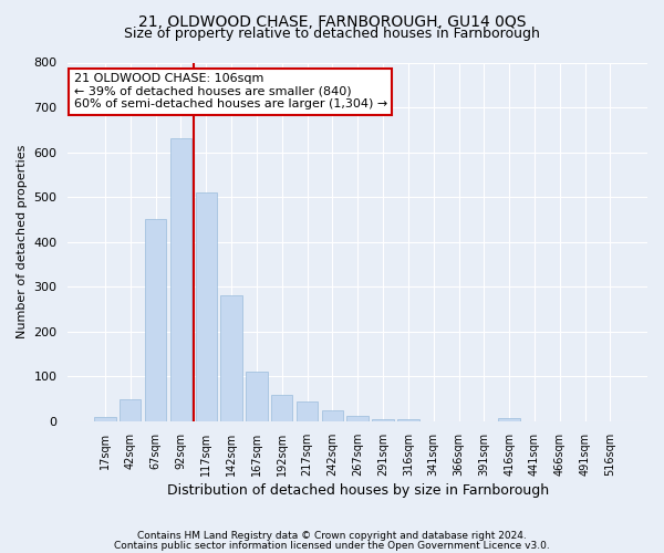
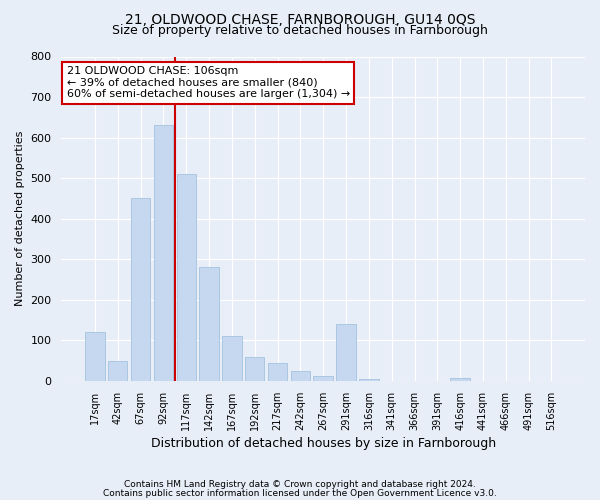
17sqm: 10 -> 120
291sqm: 5 -> 140
